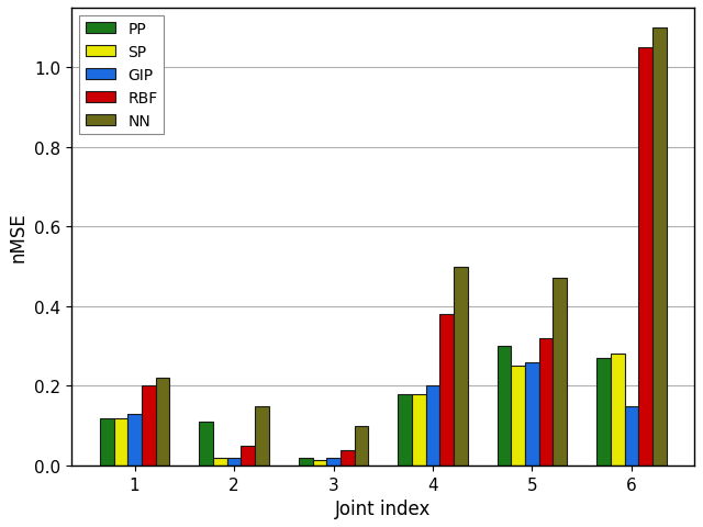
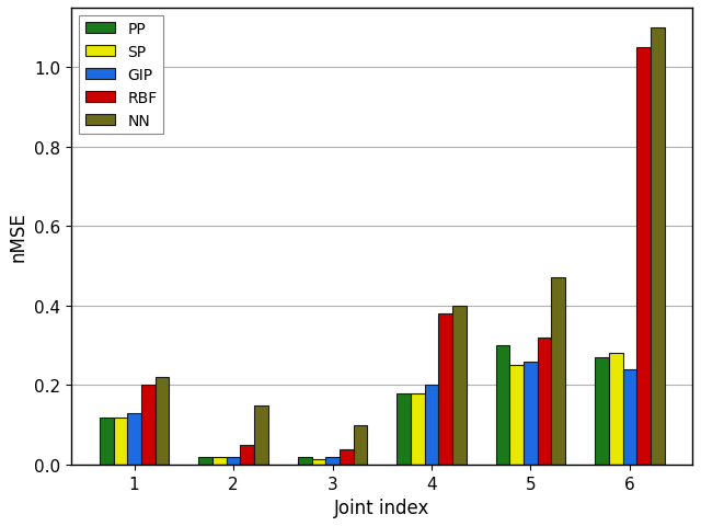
PP/2: 0.11 -> 0.02
NN/4: 0.50 -> 0.40
GIP/6: 0.15 -> 0.24
